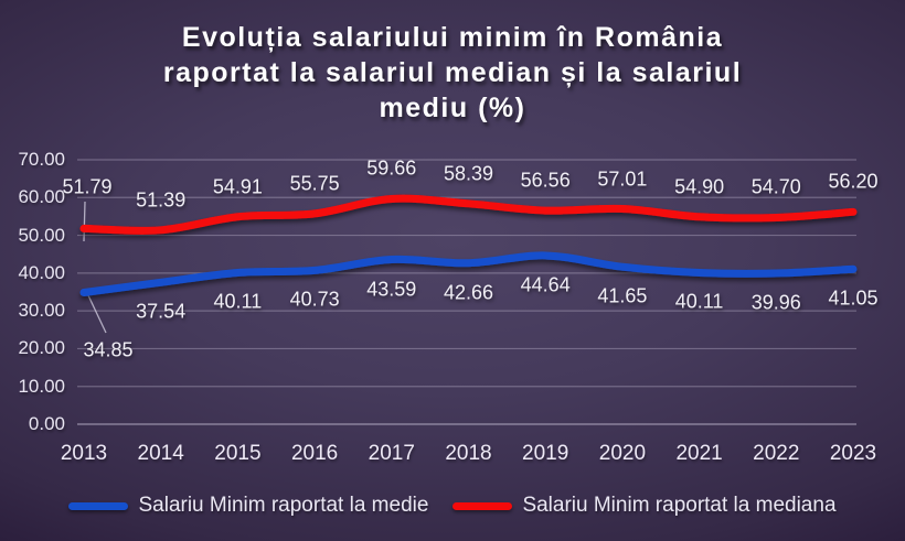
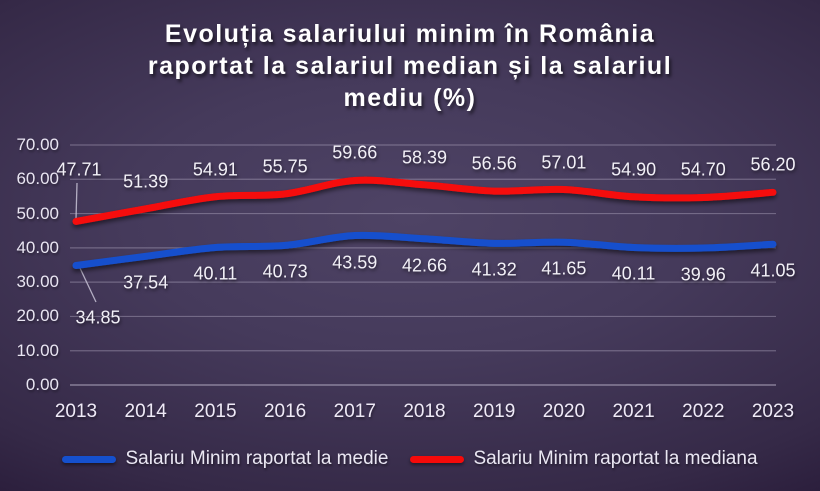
Salariu Minim raportat la mediana/2013: 51.79 -> 47.71
Salariu Minim raportat la medie/2019: 44.64 -> 41.32
